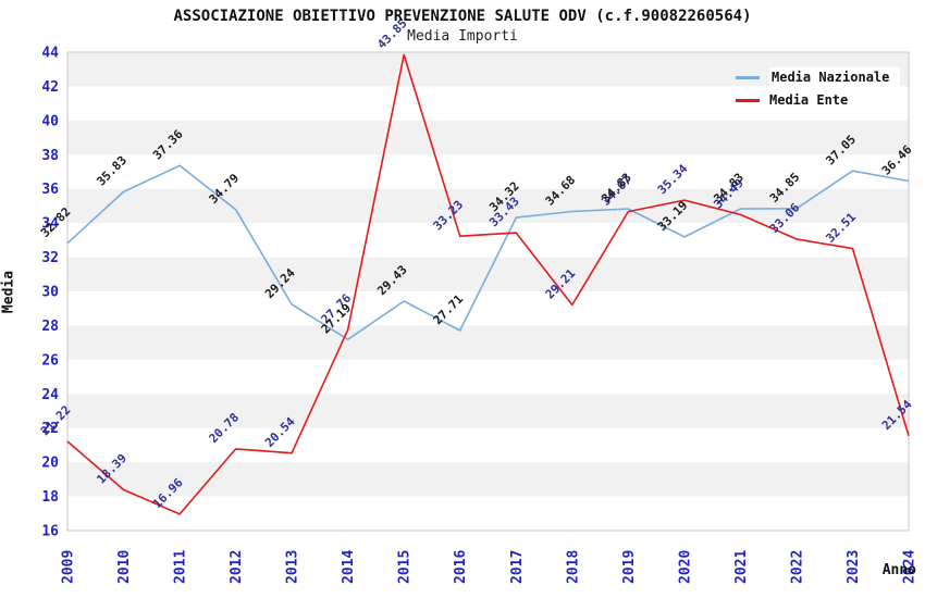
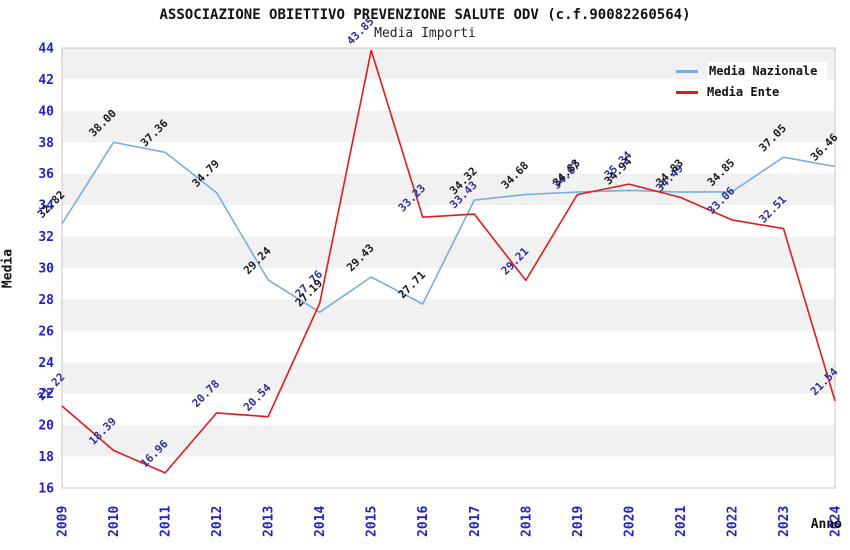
Media Nazionale/2010: 35.83 -> 38.00
Media Nazionale/2020: 33.19 -> 34.94
